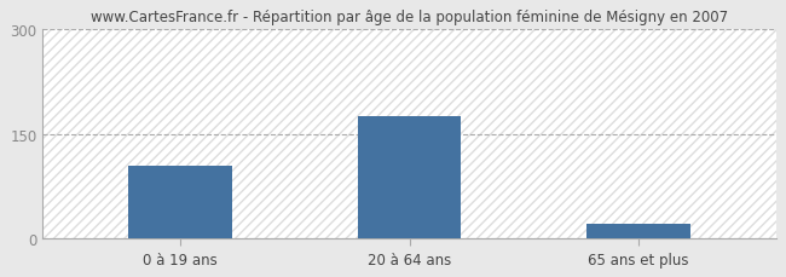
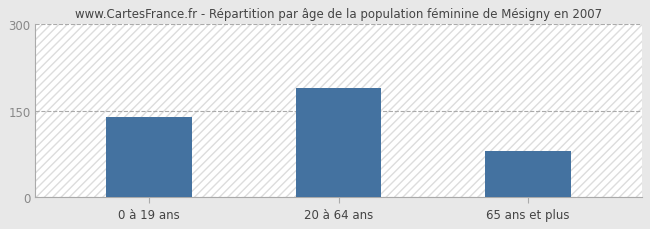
0 à 19 ans: 105 -> 140
20 à 64 ans: 175 -> 190
65 ans et plus: 22 -> 80
